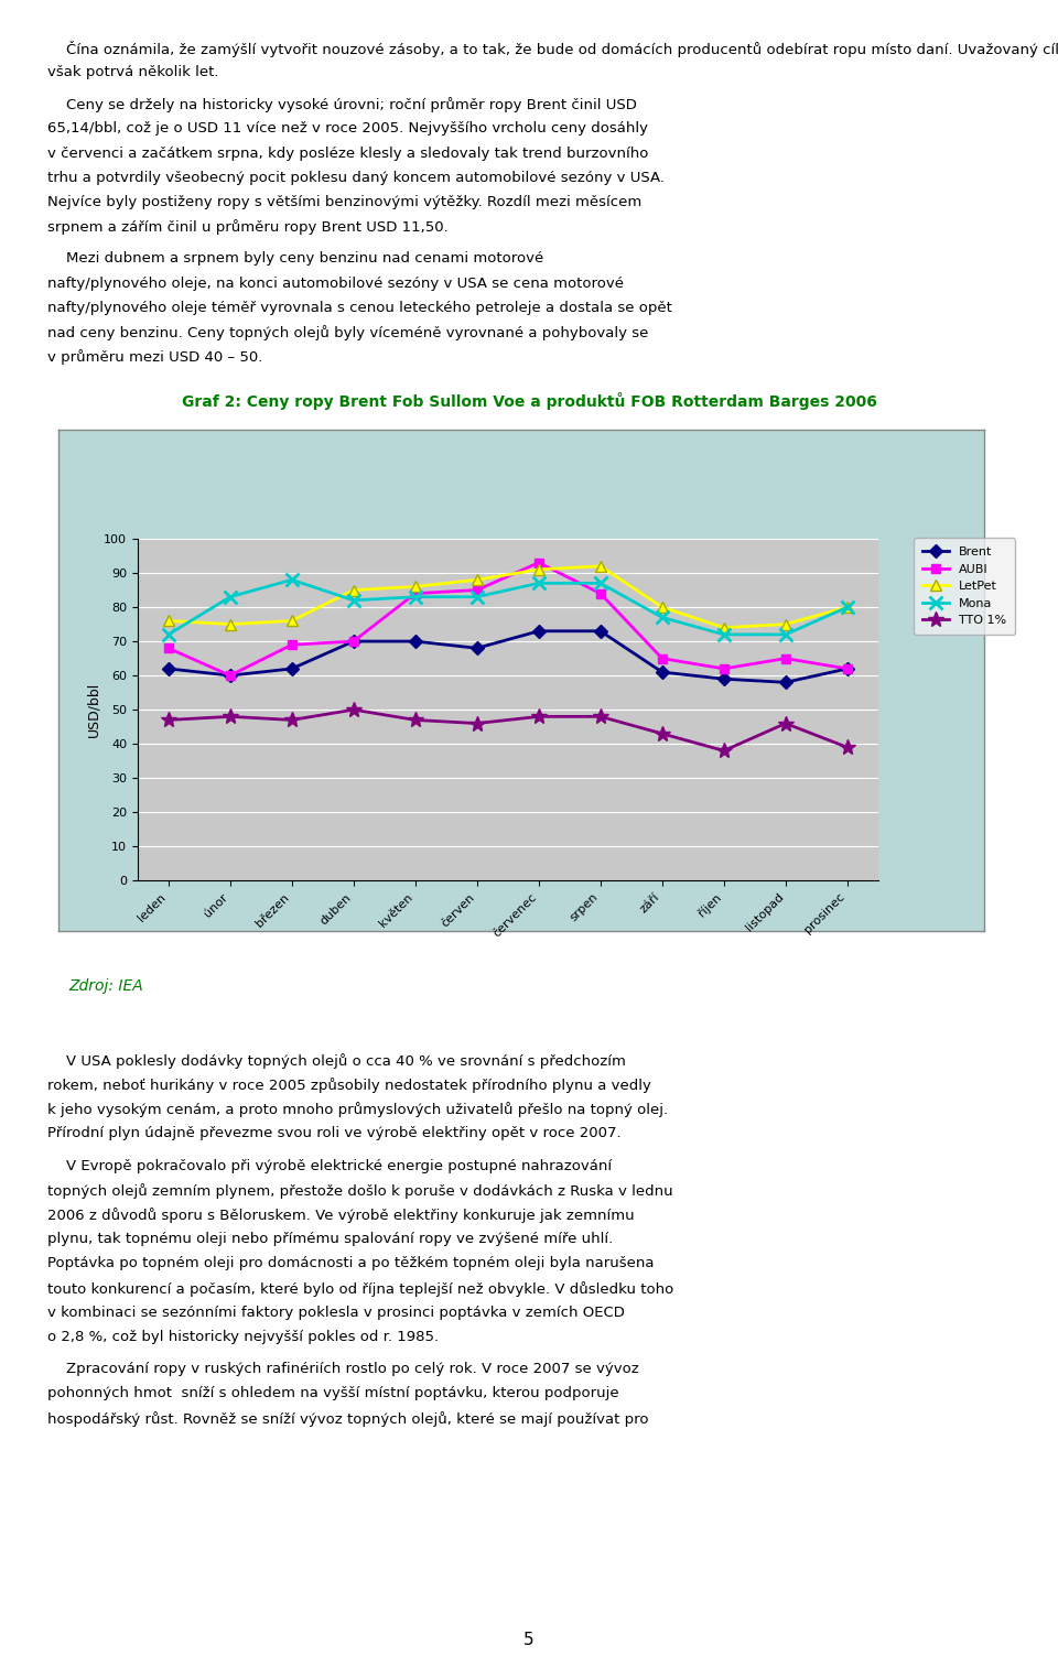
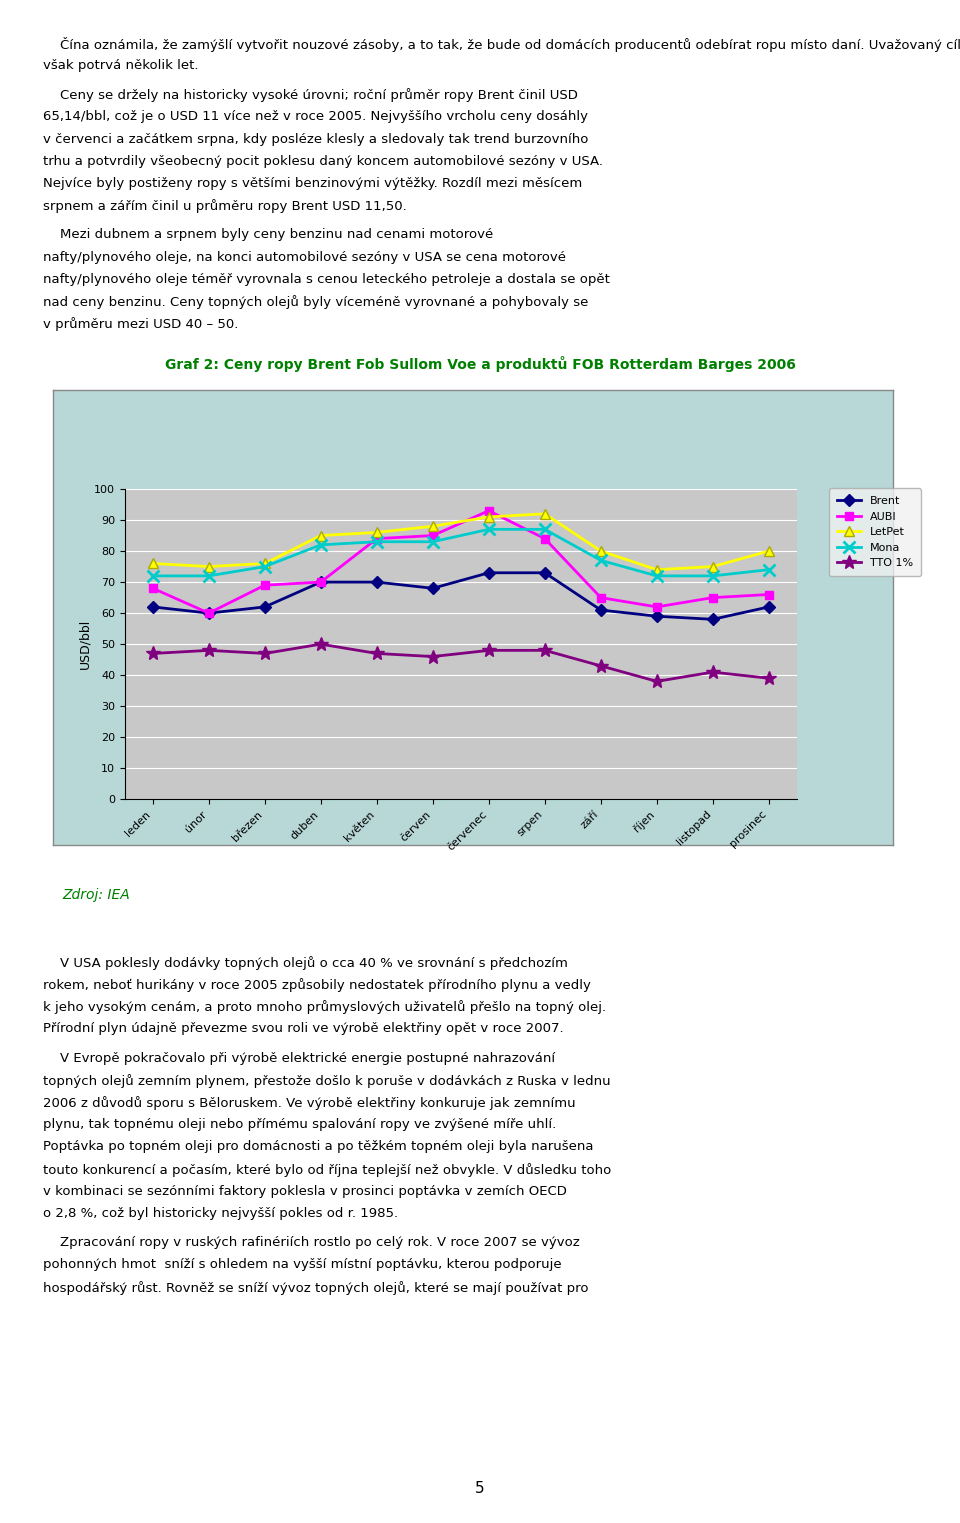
Mona/únor: 83 -> 72
Mona/březen: 88 -> 75
TTO 1%/listopad: 46 -> 41
AUBI/prosinec: 62 -> 66
Mona/prosinec: 80 -> 74
